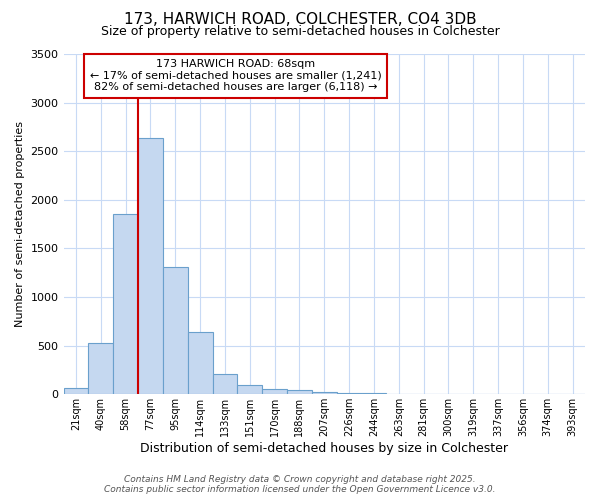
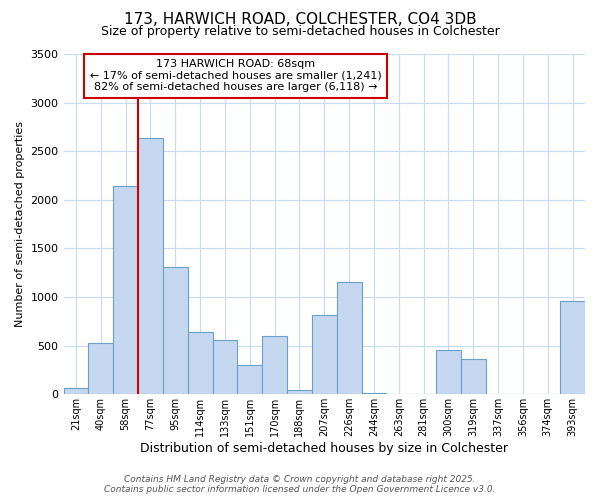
58sqm: 1850 -> 2140
133sqm: 210 -> 560
151sqm: 100 -> 300
170sqm: 60 -> 600
207sqm: 20 -> 820
226sqm: 20 -> 1160
300sqm: 0 -> 460
319sqm: 0 -> 360
393sqm: 0 -> 960
